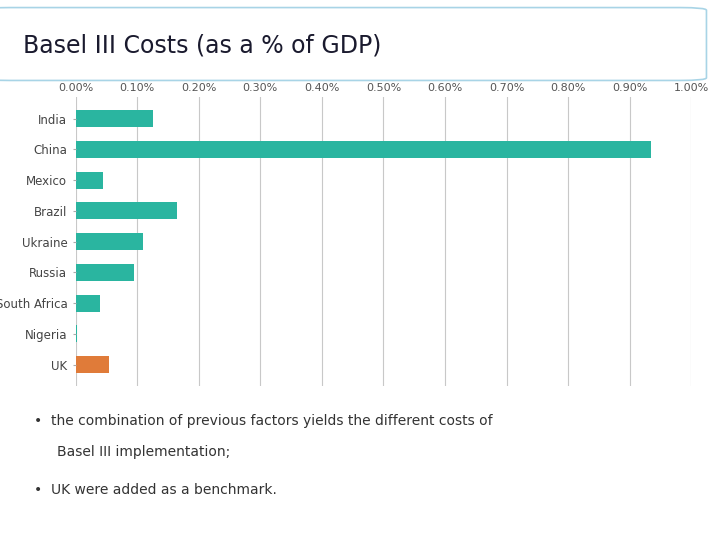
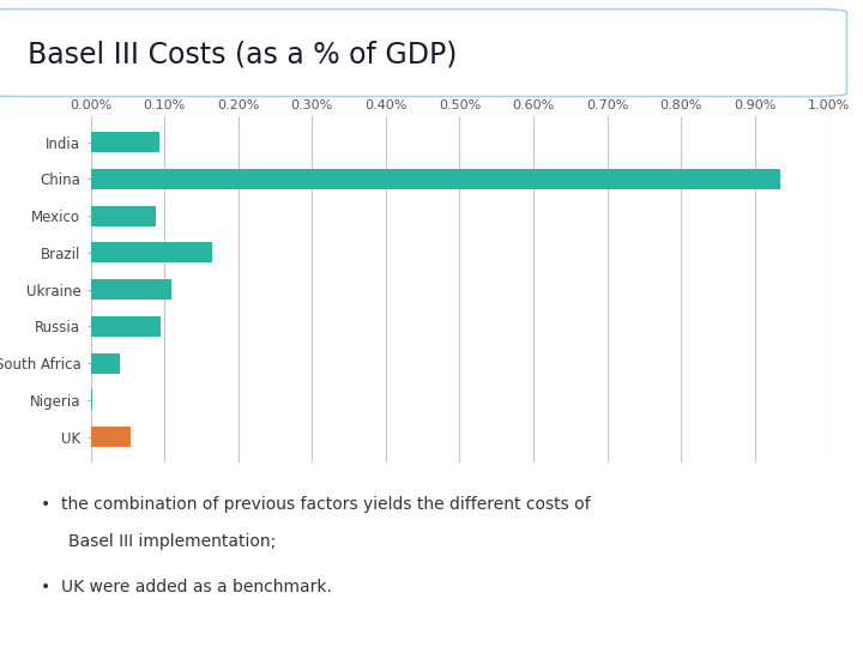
India: 0.125% -> 0.094%
Mexico: 0.045% -> 0.088%
